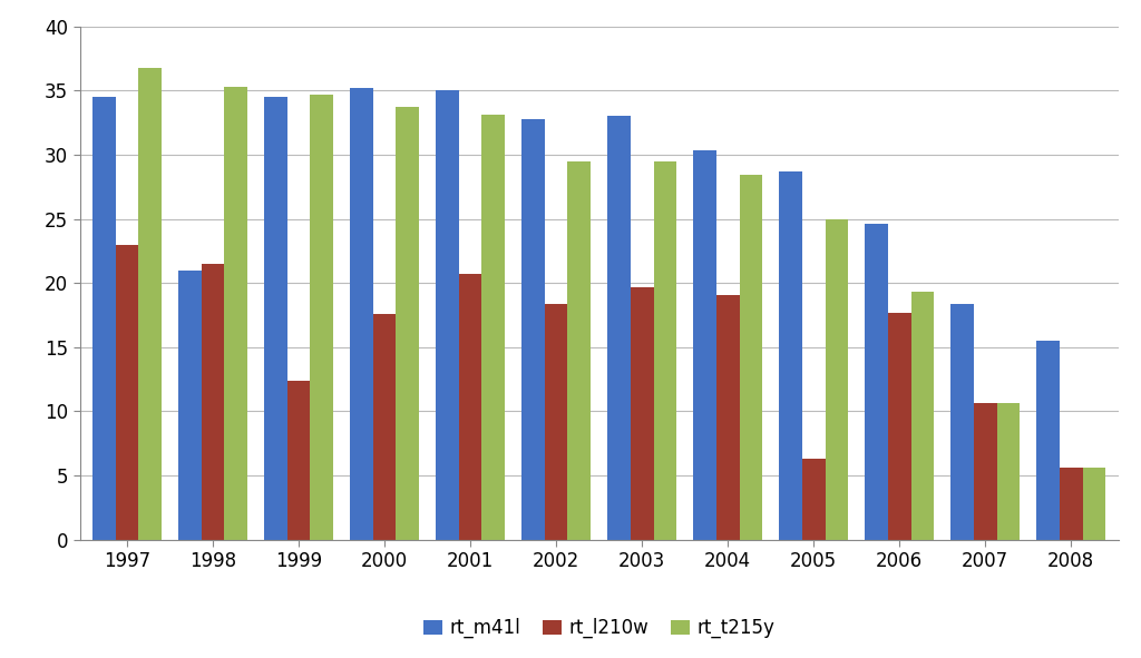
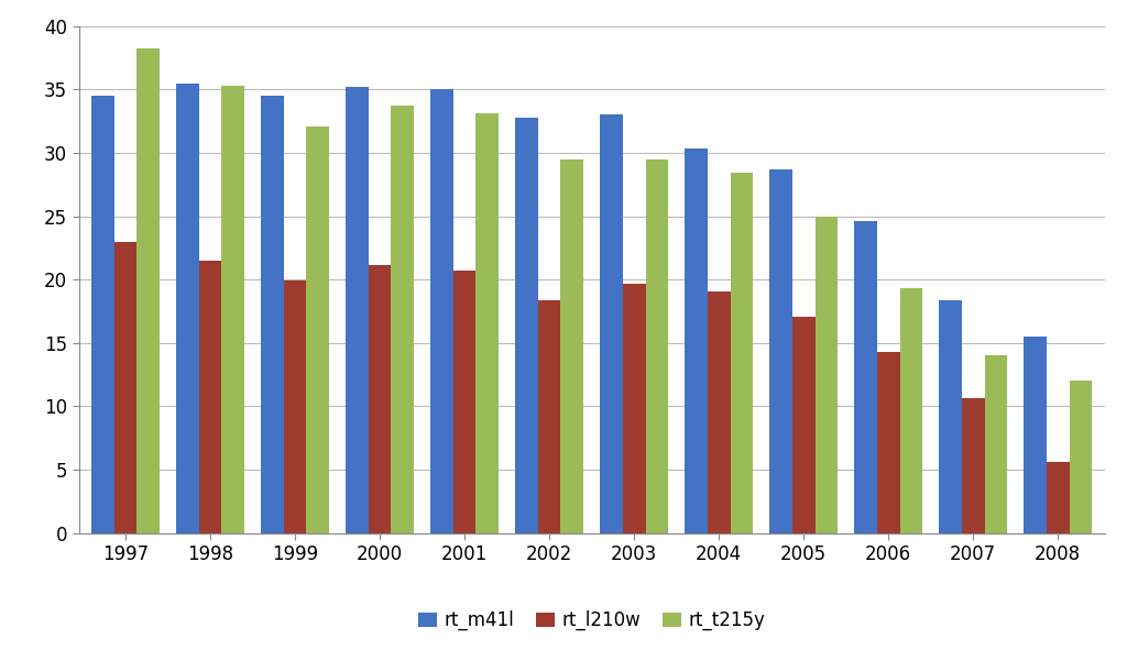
rt_t215y/1997: 36.8 -> 38.2
rt_m41l/1998: 21.0 -> 35.5
rt_l210w/1999: 12.4 -> 19.9
rt_t215y/1999: 34.7 -> 32.1
rt_l210w/2000: 17.6 -> 21.1
rt_l210w/2005: 6.3 -> 17.1
rt_l210w/2006: 17.7 -> 14.3
rt_t215y/2007: 10.6 -> 14.0
rt_t215y/2008: 5.6 -> 12.0
